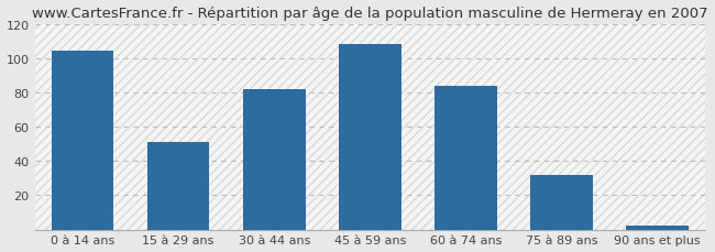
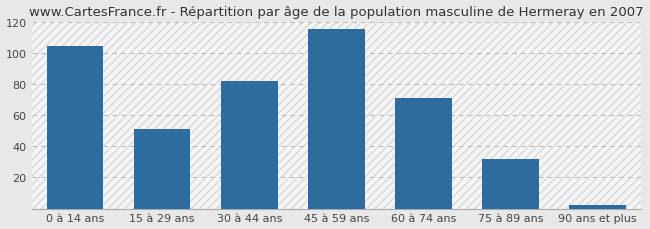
45 à 59 ans: 108 -> 115
60 à 74 ans: 84 -> 71
